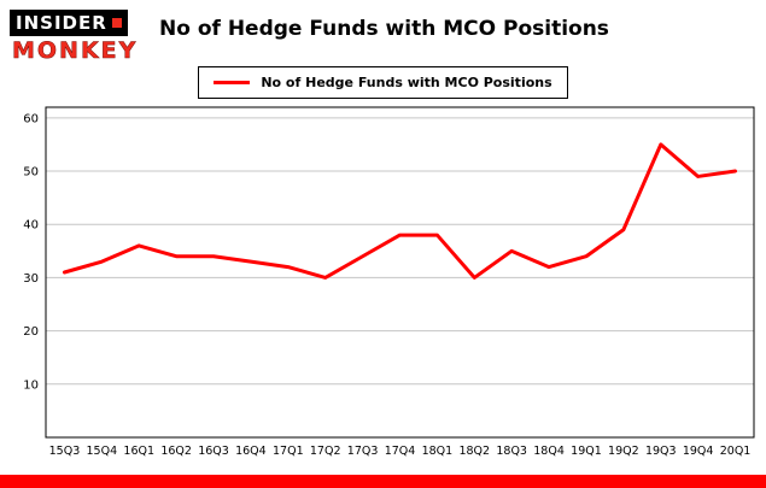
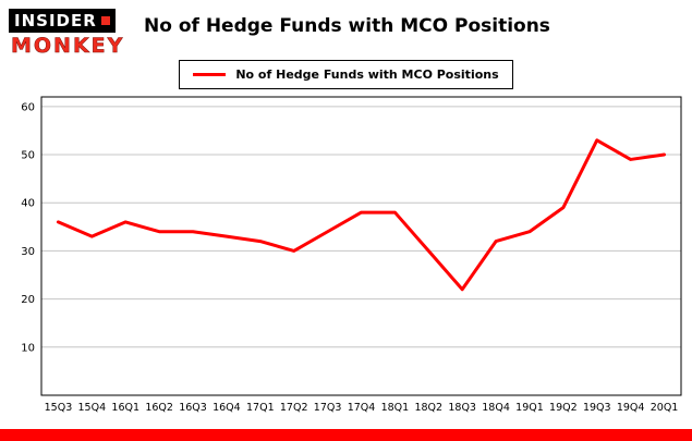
15Q3: 31 -> 36
18Q3: 35 -> 22
19Q3: 55 -> 53
